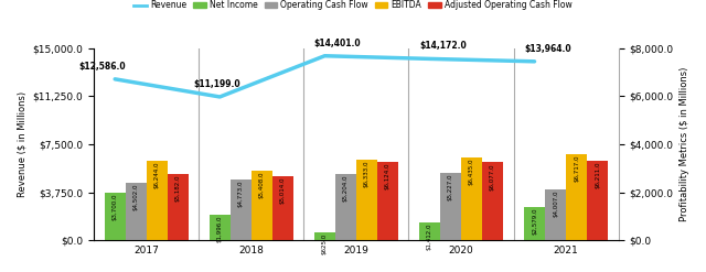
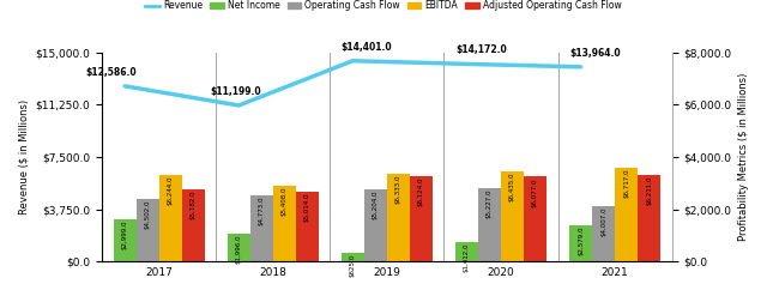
Net Income/2017: $3,700 -> $3,000
